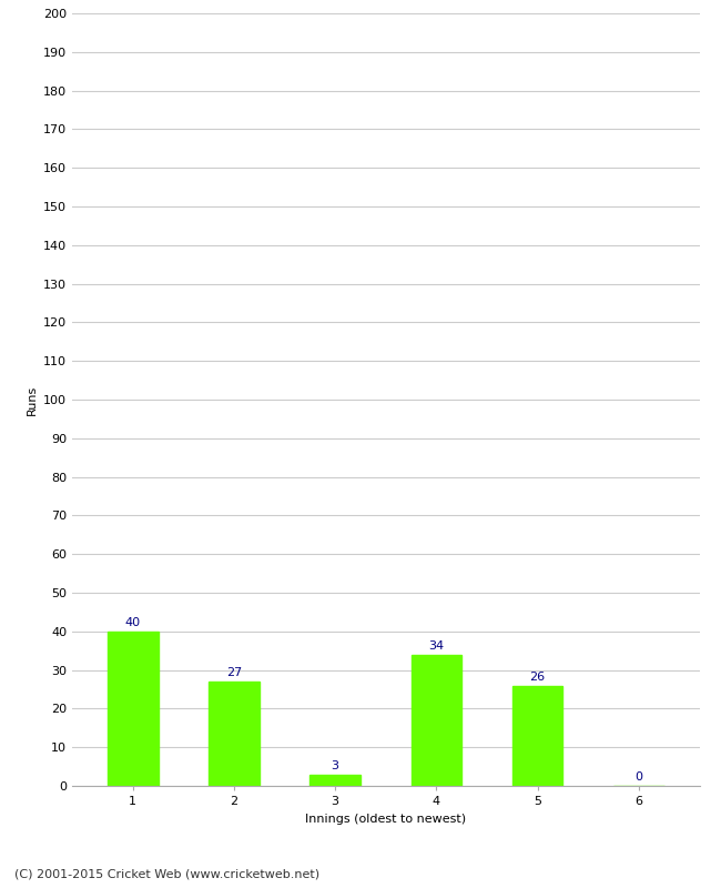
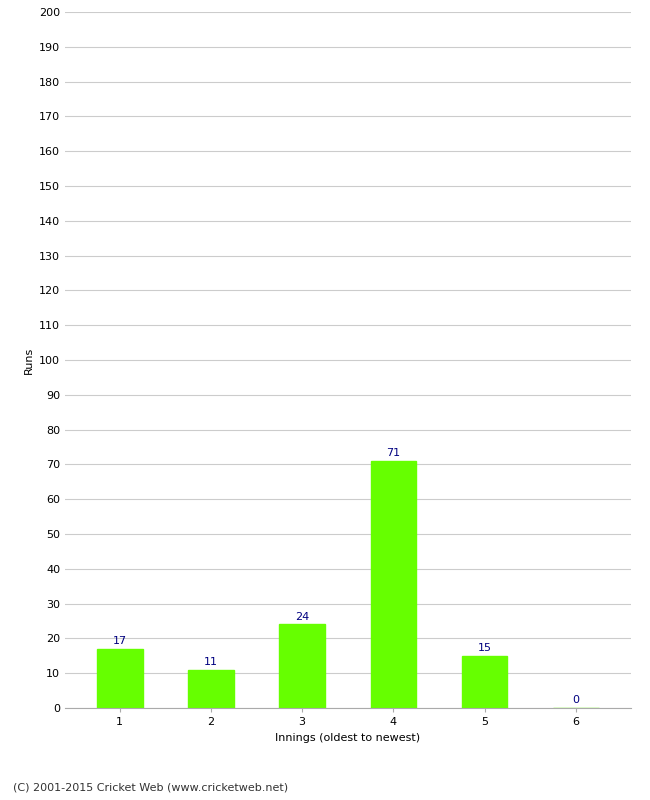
1: 40 -> 17
2: 27 -> 11
3: 3 -> 24
4: 34 -> 71
5: 26 -> 15
